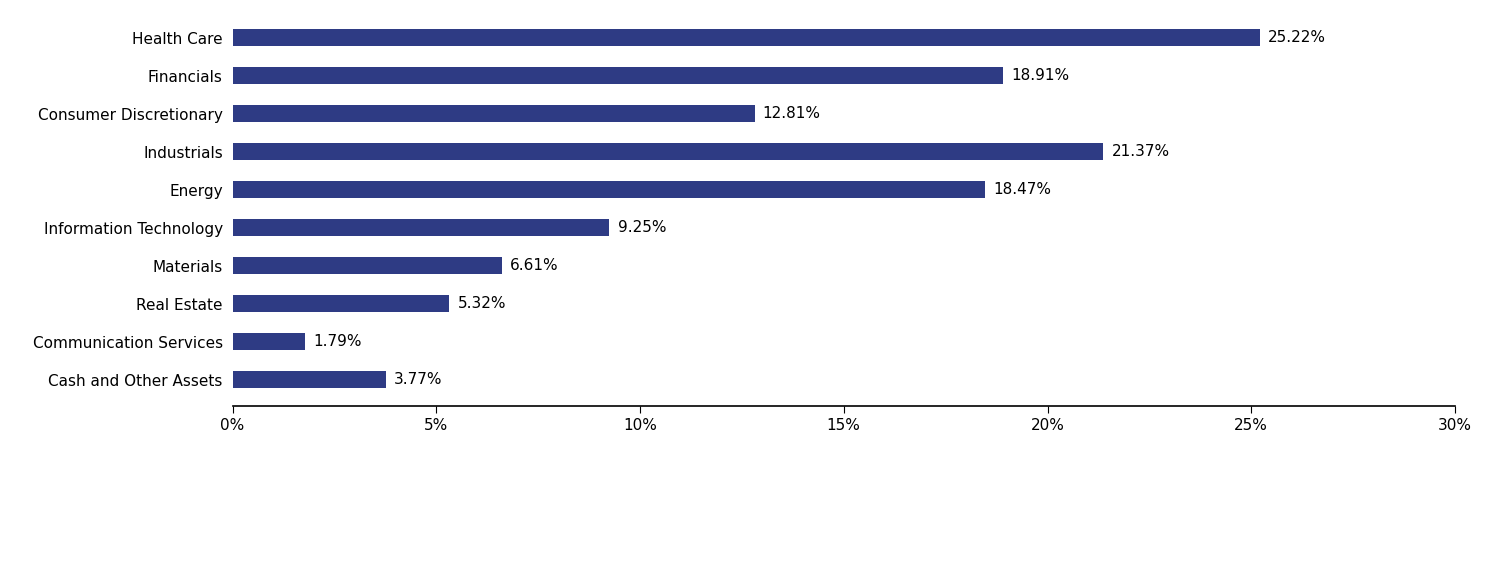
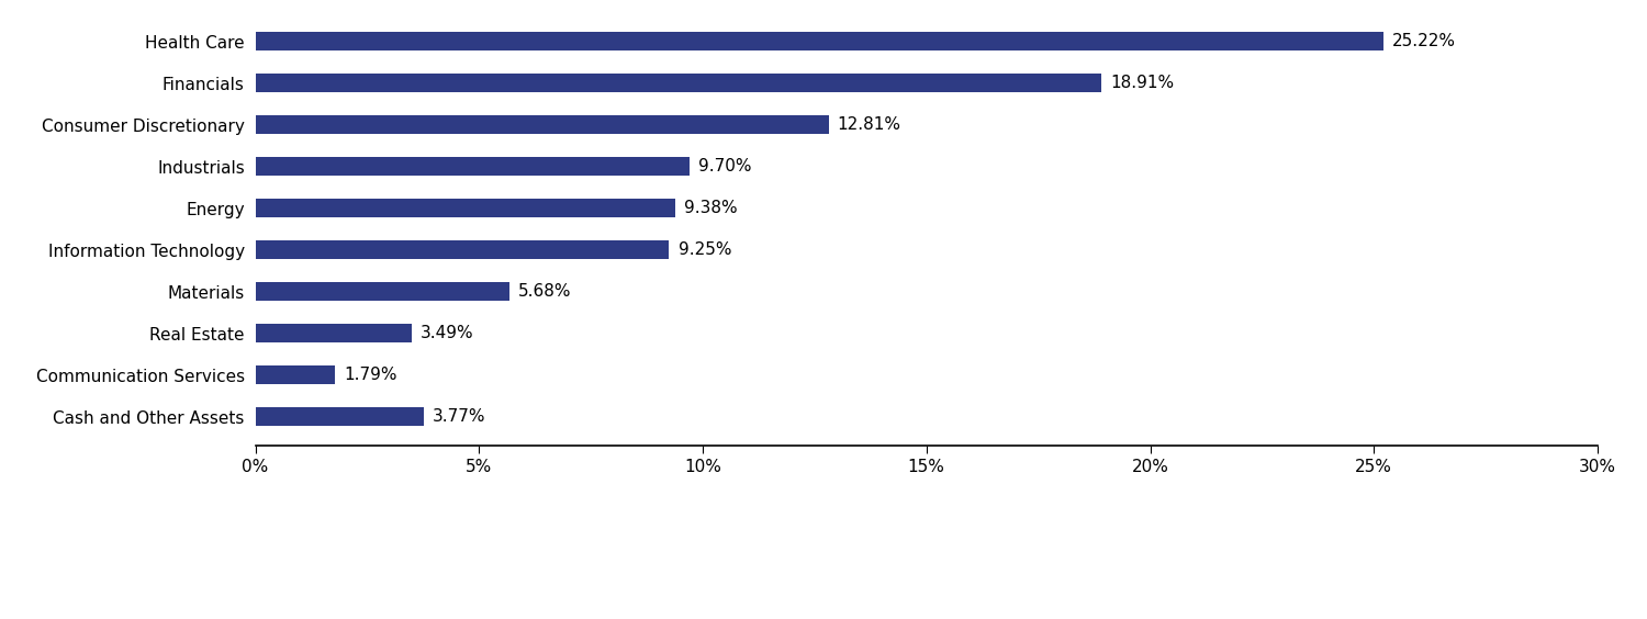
Industrials: 21.37% -> 9.70%
Energy: 18.47% -> 9.38%
Materials: 6.61% -> 5.68%
Real Estate: 5.32% -> 3.49%
